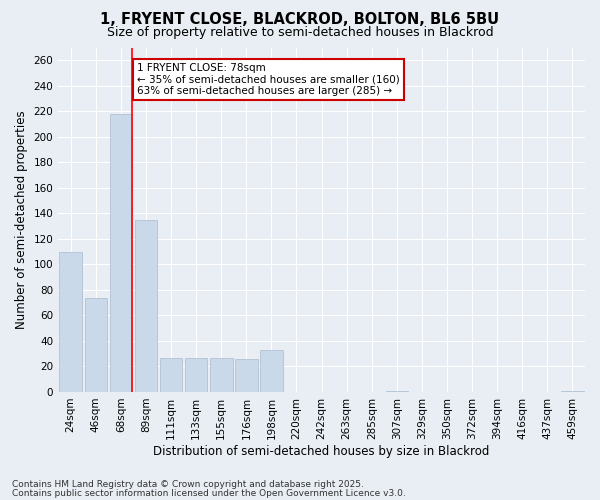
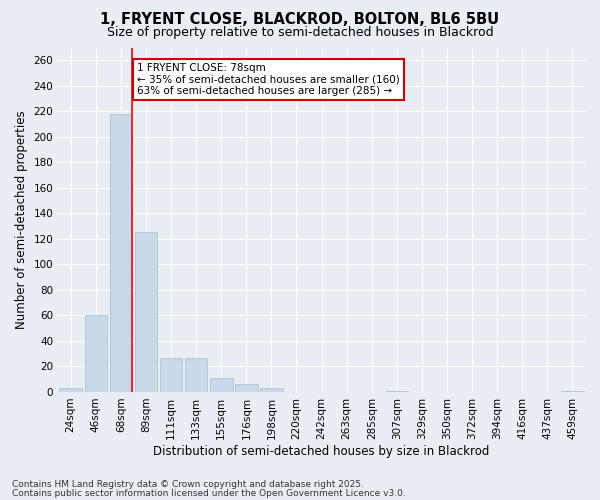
24sqm: 110 -> 3
46sqm: 74 -> 60
89sqm: 135 -> 125
155sqm: 27 -> 11
176sqm: 26 -> 6
198sqm: 33 -> 3
